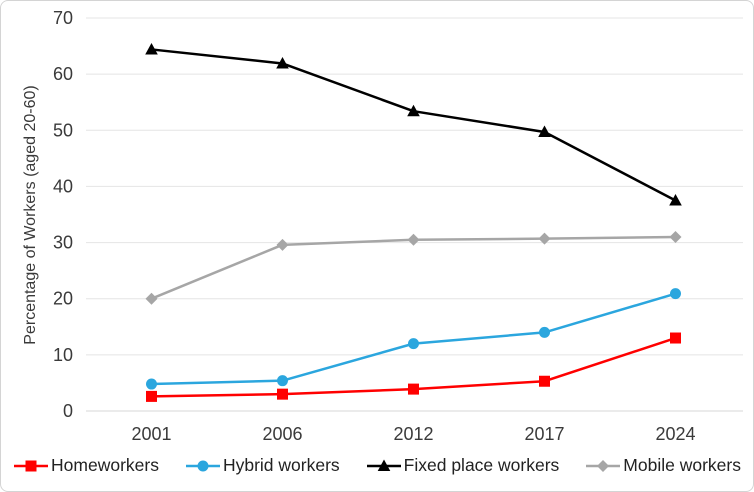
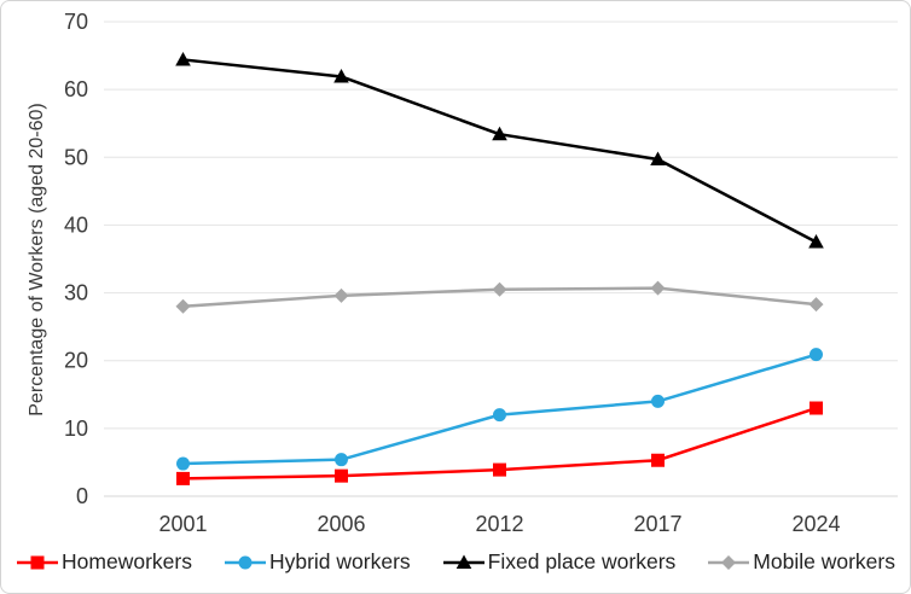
Mobile workers/2001: 20 -> 28
Mobile workers/2024: 31 -> 28
